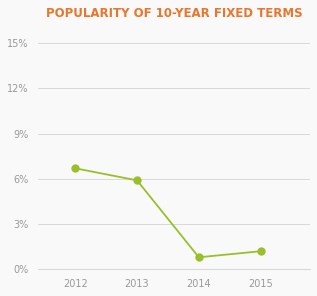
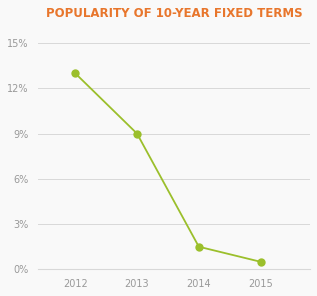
2012: 6.7% -> 13.0%
2013: 5.9% -> 9.0%
2014: 0.8% -> 1.5%
2015: 1.2% -> 0.5%
